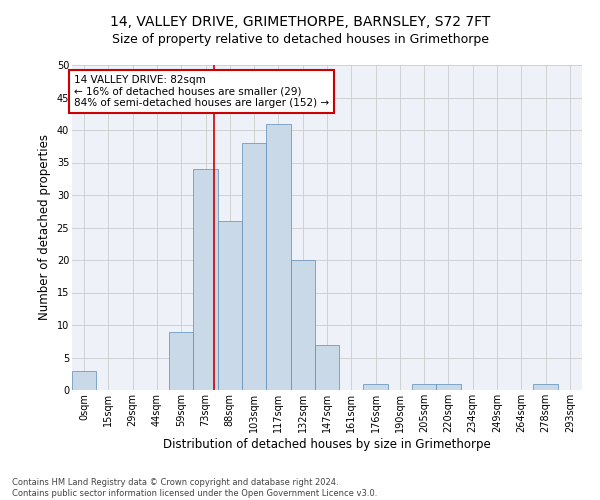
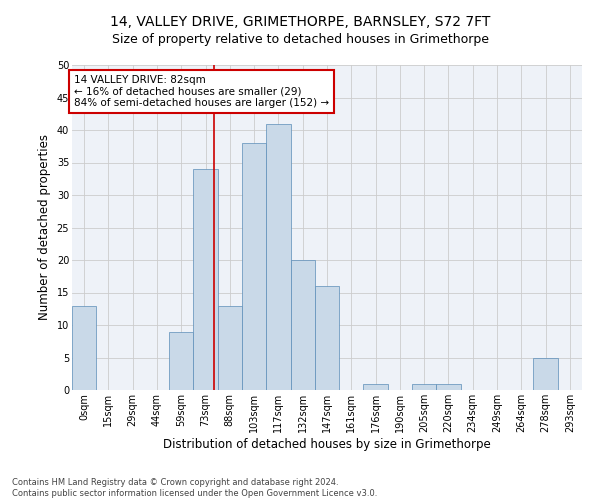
0sqm: 3 -> 13
88sqm: 26 -> 13
147sqm: 7 -> 16
278sqm: 1 -> 5
